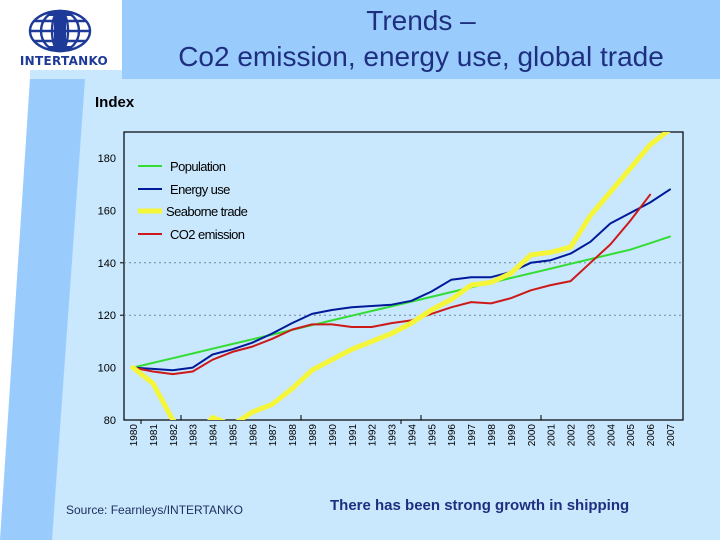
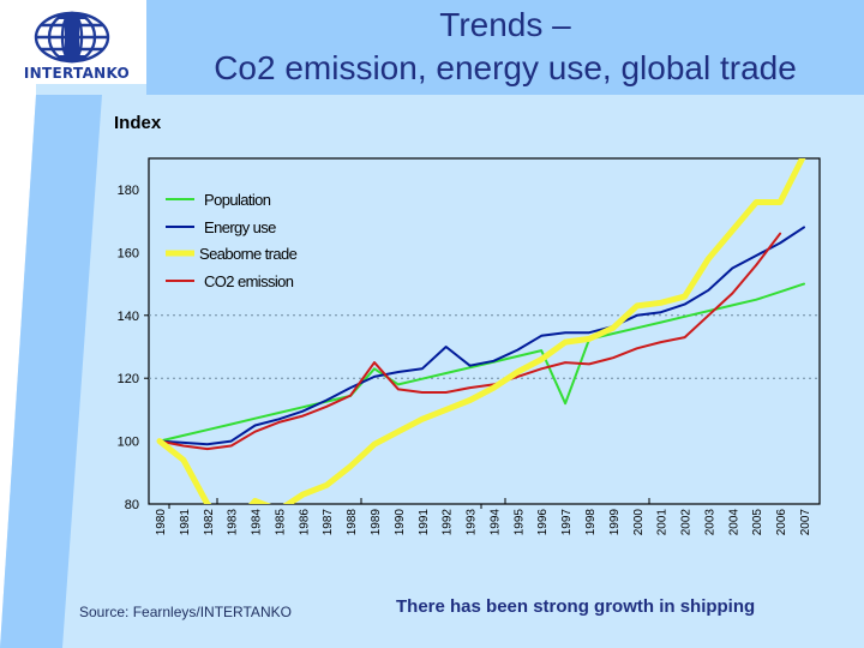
Population/1989: 116 -> 123
CO2 emission/1989: 116 -> 125
Energy use/1992: 124 -> 130
Population/1997: 131 -> 112
Seaborne trade/2006: 185 -> 176
